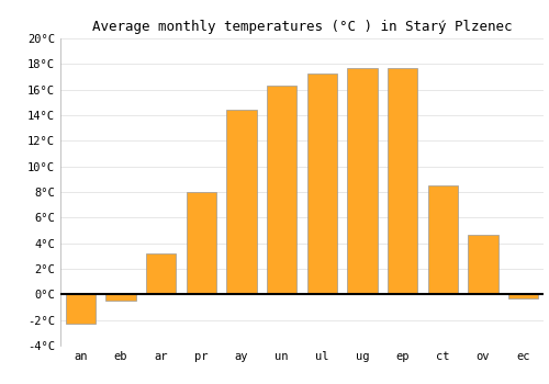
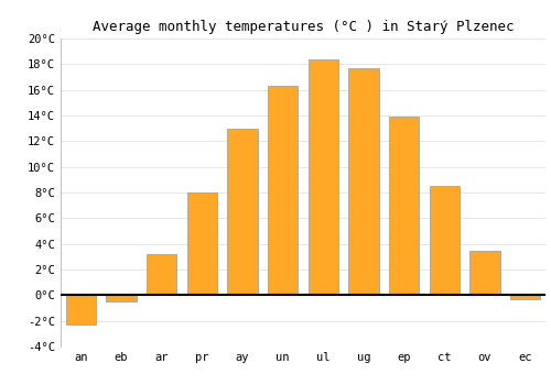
ay: 14.4°C -> 13.0°C
ul: 17.3°C -> 18.4°C
ep: 17.7°C -> 13.9°C
ov: 4.7°C -> 3.5°C
